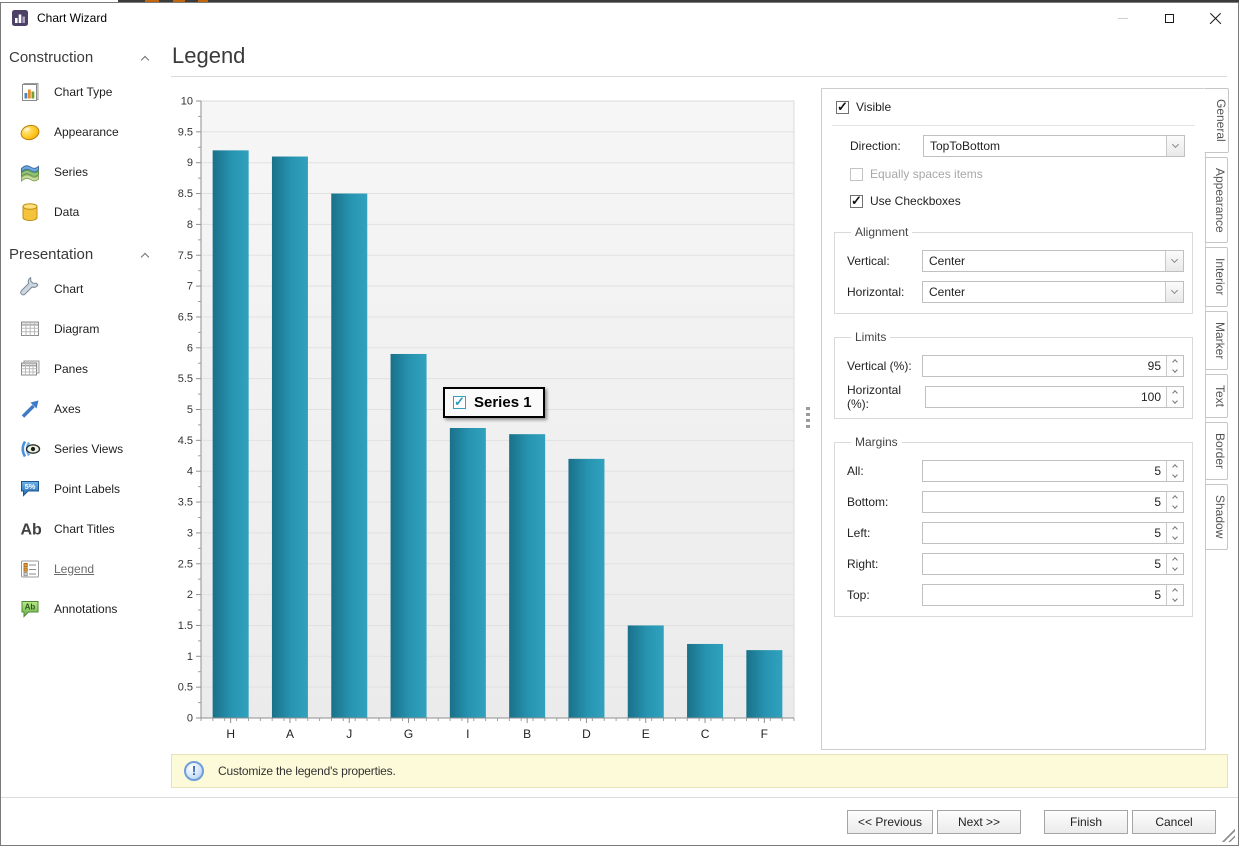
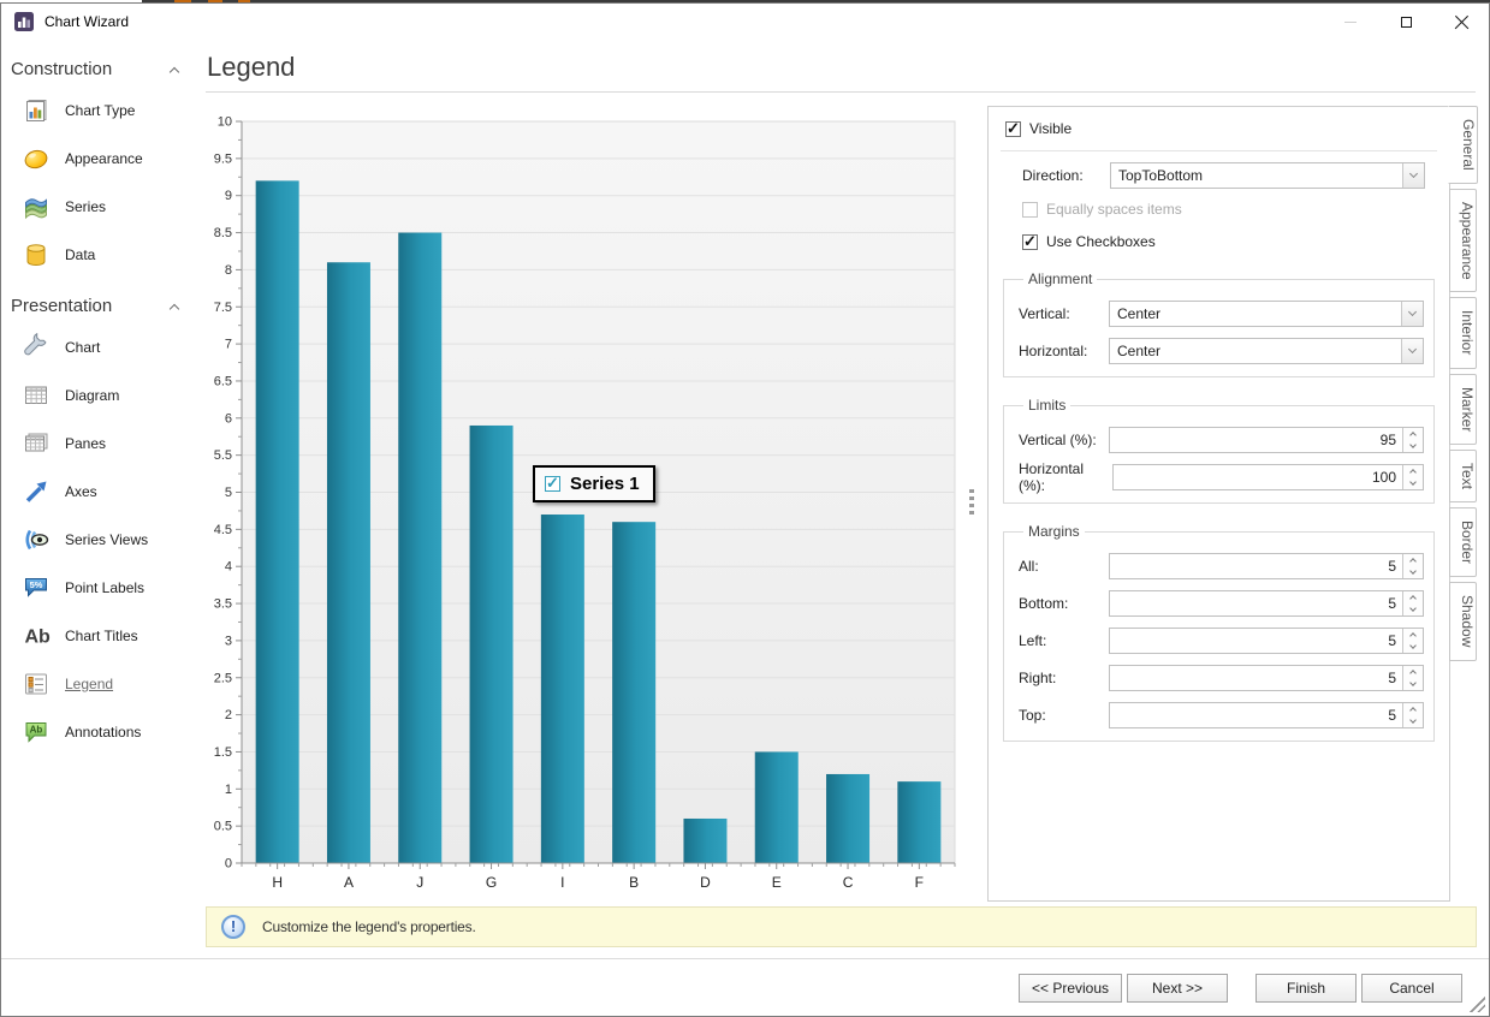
A: 9.1 -> 8.1
D: 4.2 -> 0.6
